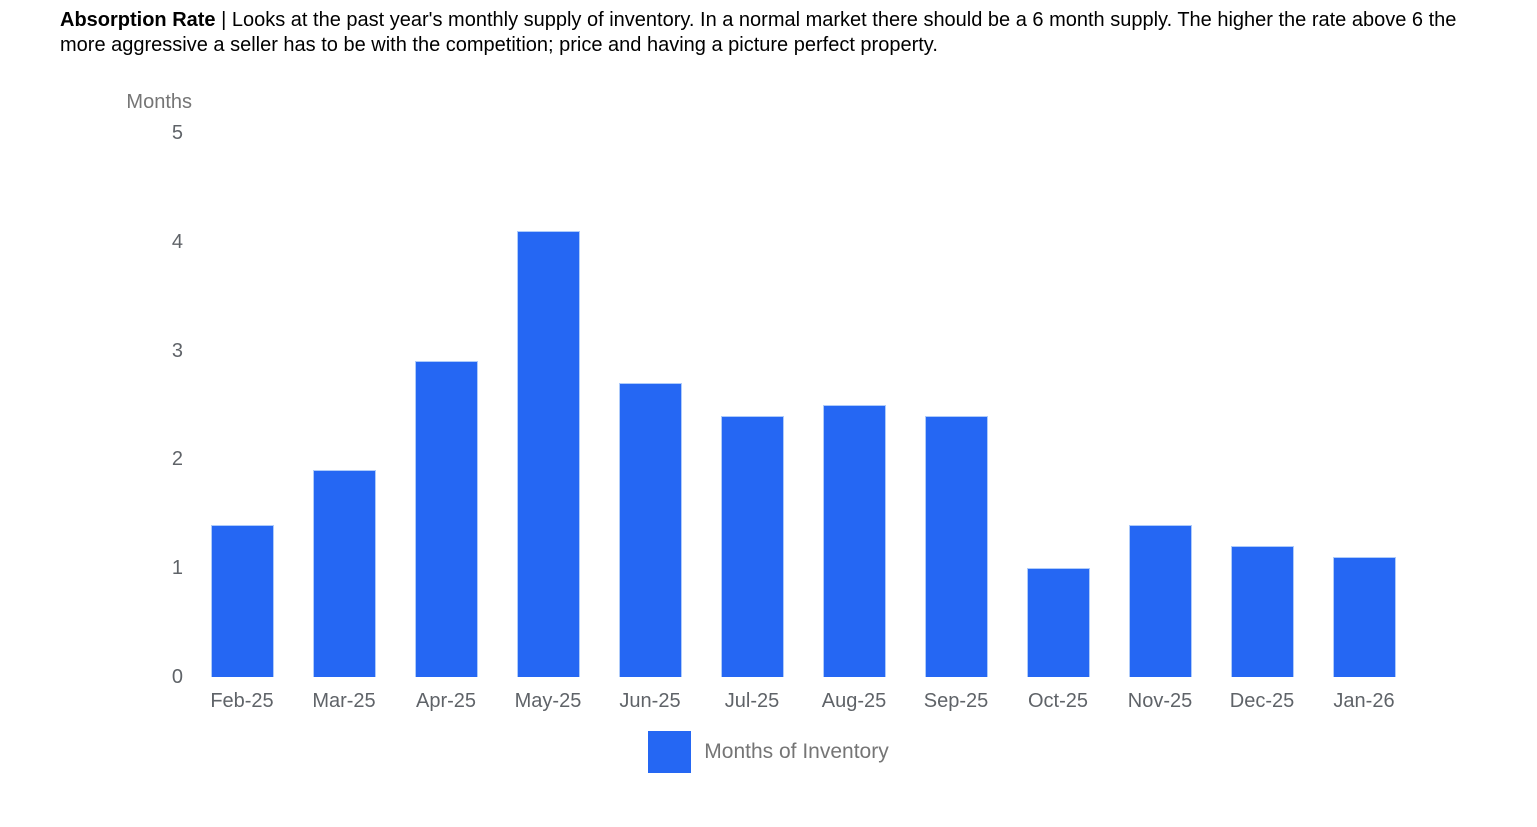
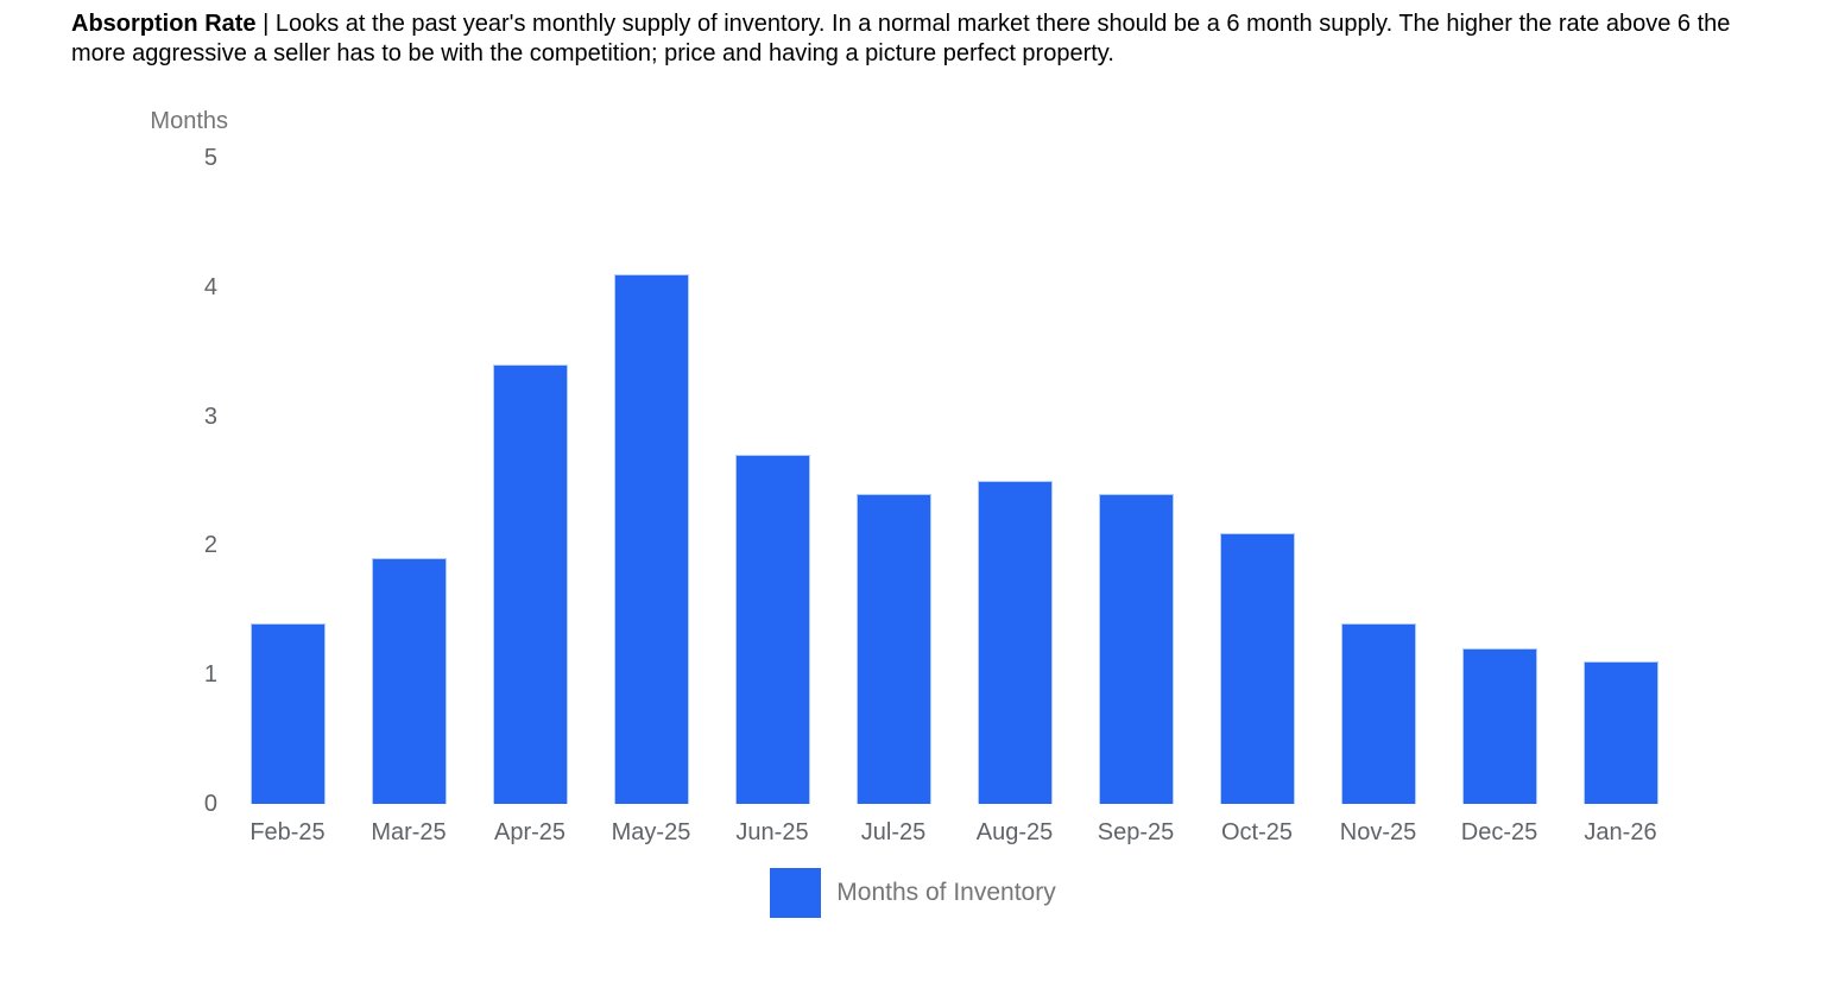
Apr-25: 2.9 -> 3.4
Oct-25: 1.0 -> 2.1
